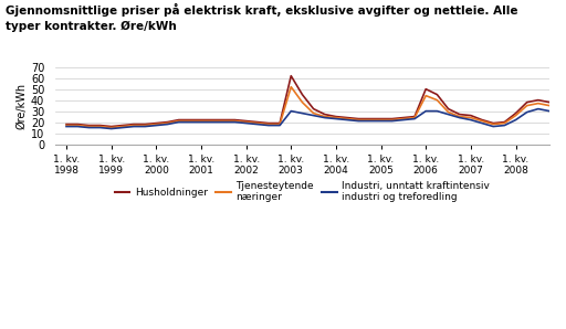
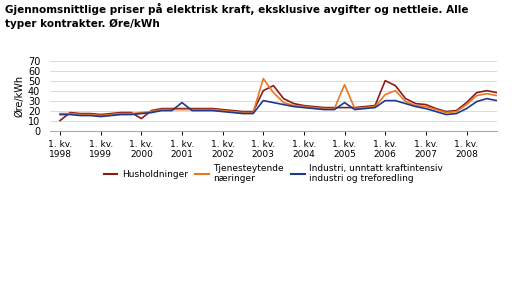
Husholdninger/1. kv. 1998: 18 -> 10
Husholdninger/1. kv. 2000: 19 -> 12
Industri, unntatt kraftintensiv industri og treforedling/1. kv. 2001: 20 -> 28
Husholdninger/1. kv. 2003: 62 -> 40
Tjenesteytende næringer/1. kv. 2005: 22 -> 46
Industri, unntatt kraftintensiv industri og treforedling/1. kv. 2005: 21 -> 28
Tjenesteytende næringer/1. kv. 2006: 44 -> 36
